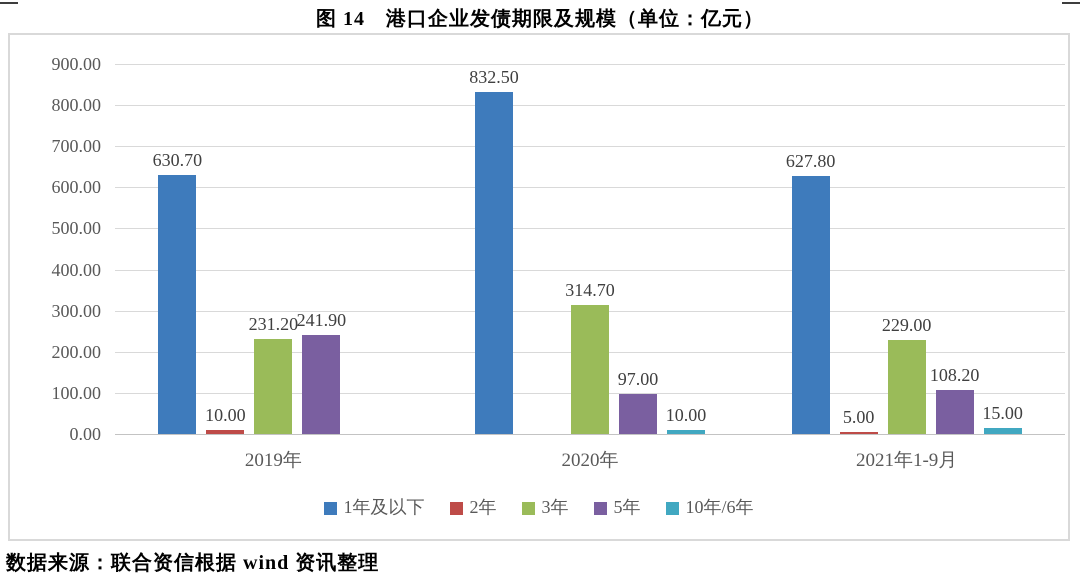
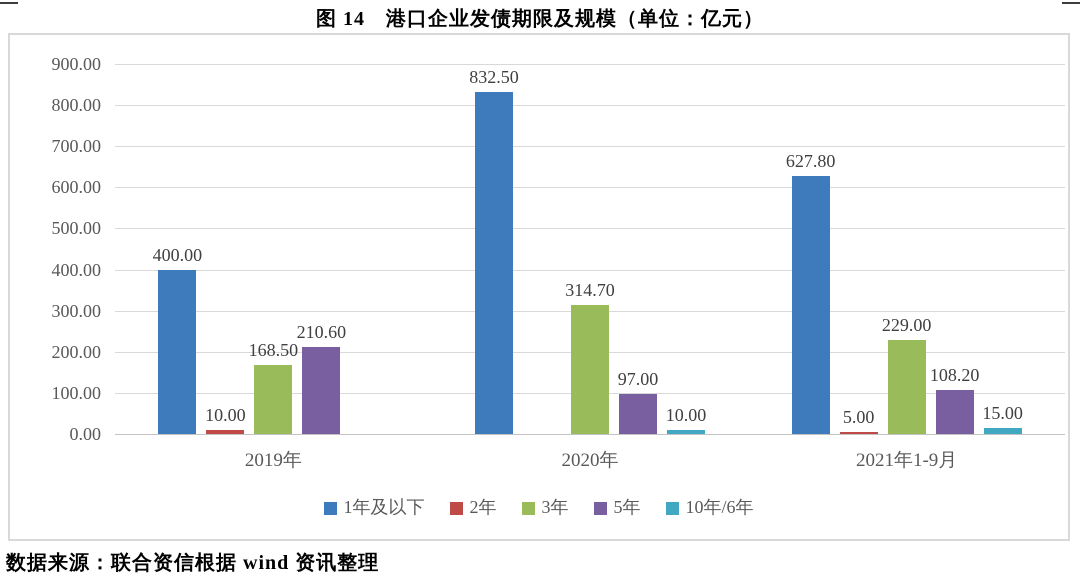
1年及以下/2019年: 630.70 -> 400.00
3年/2019年: 231.20 -> 168.50
5年/2019年: 241.90 -> 210.60
